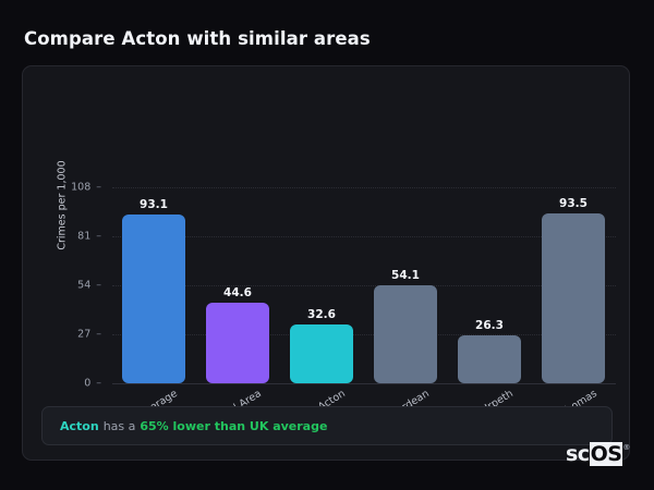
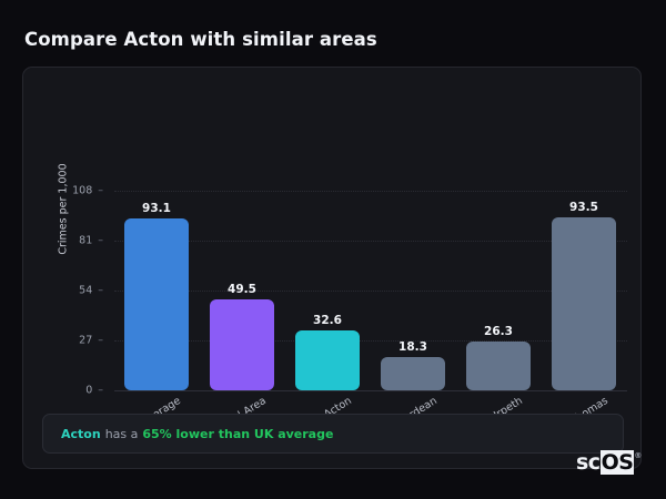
Local Area: 44.6 -> 49.5
Ruardean: 54.1 -> 18.3
